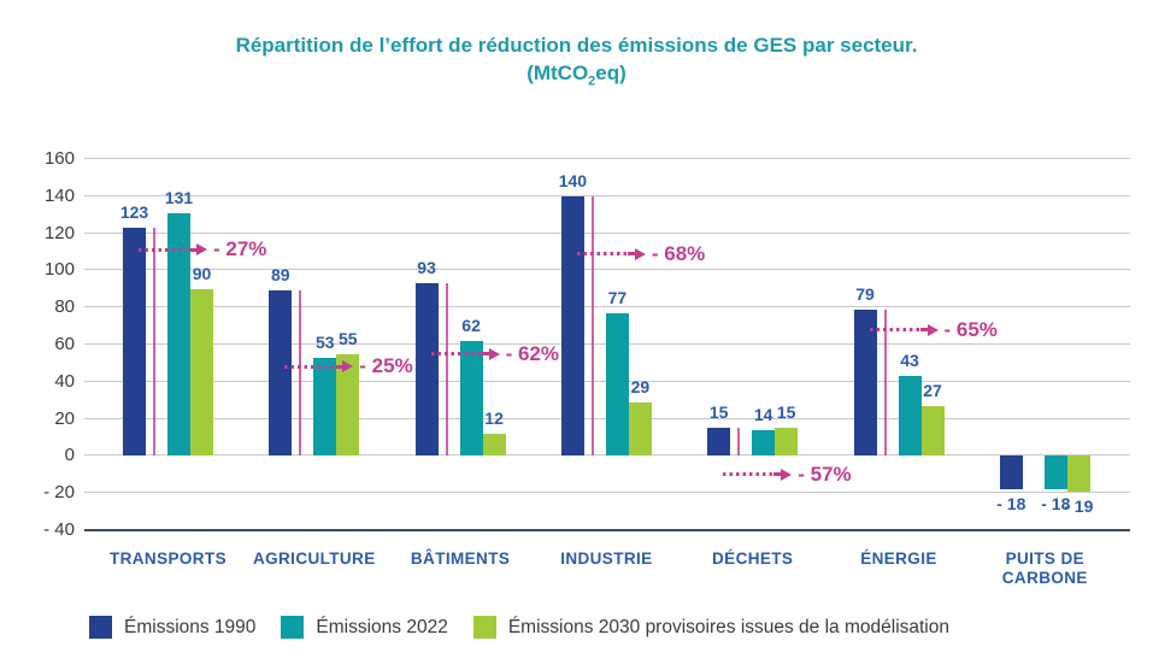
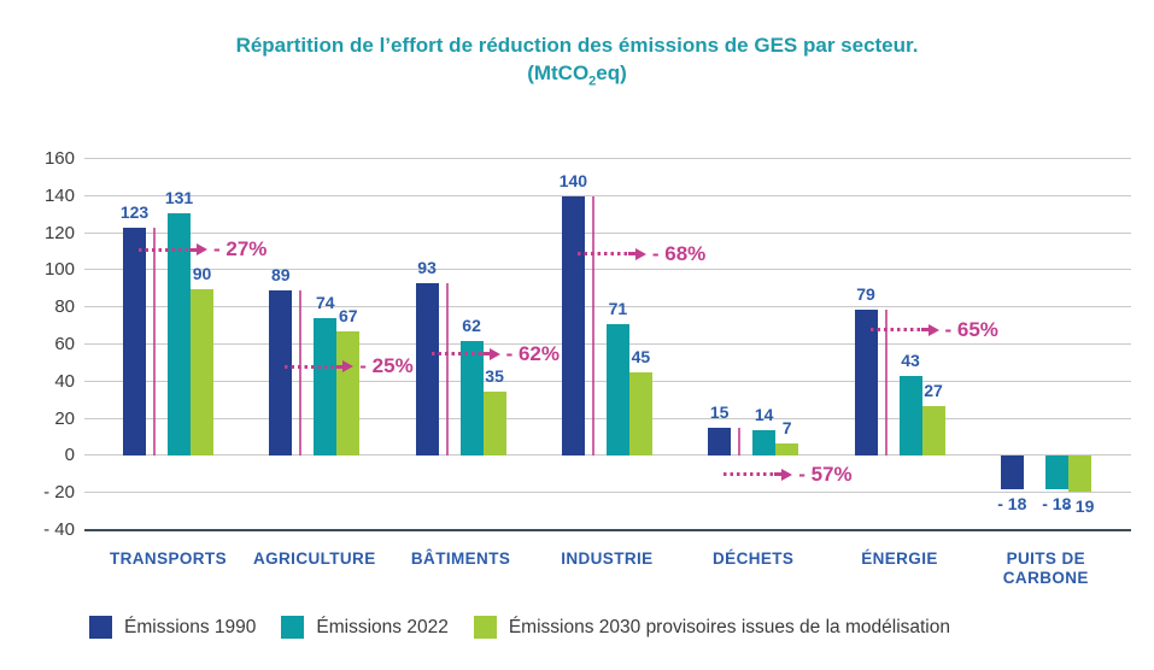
Émissions 2022/AGRICULTURE: 53 -> 74
Émissions 2030 provisoires issues de la modélisation/AGRICULTURE: 55 -> 67
Émissions 2030 provisoires issues de la modélisation/BÂTIMENTS: 12 -> 35
Émissions 2022/INDUSTRIE: 77 -> 71
Émissions 2030 provisoires issues de la modélisation/INDUSTRIE: 29 -> 45
Émissions 2030 provisoires issues de la modélisation/DÉCHETS: 15 -> 7
